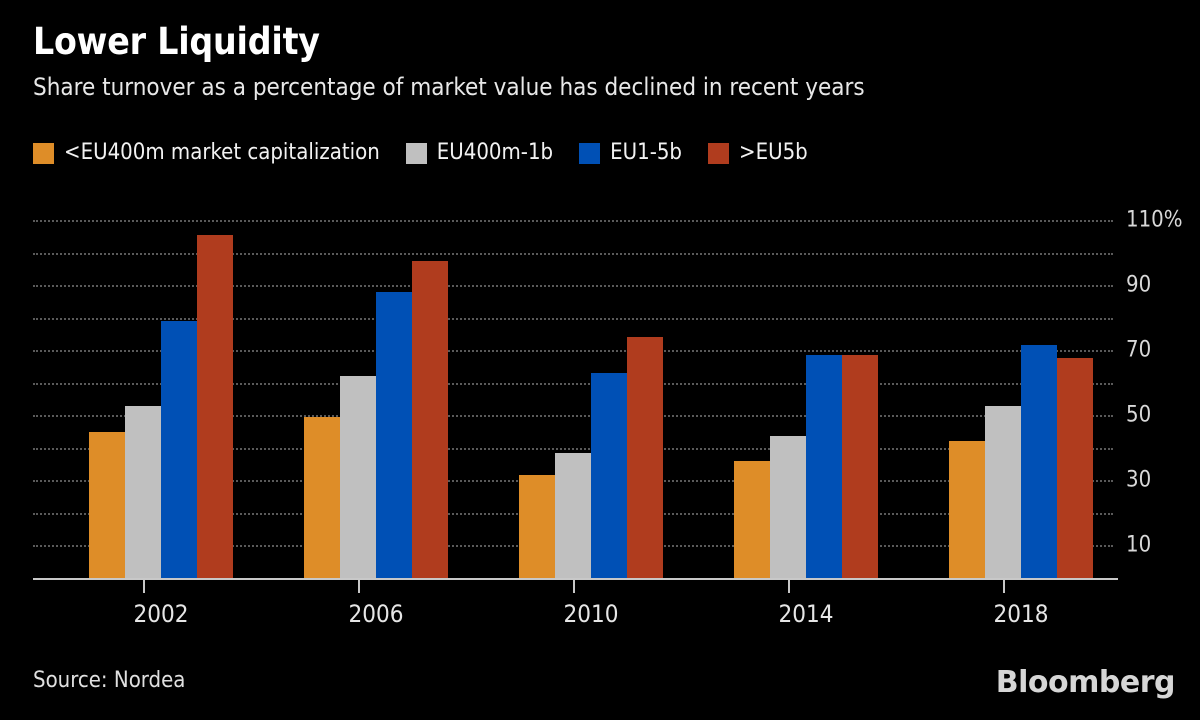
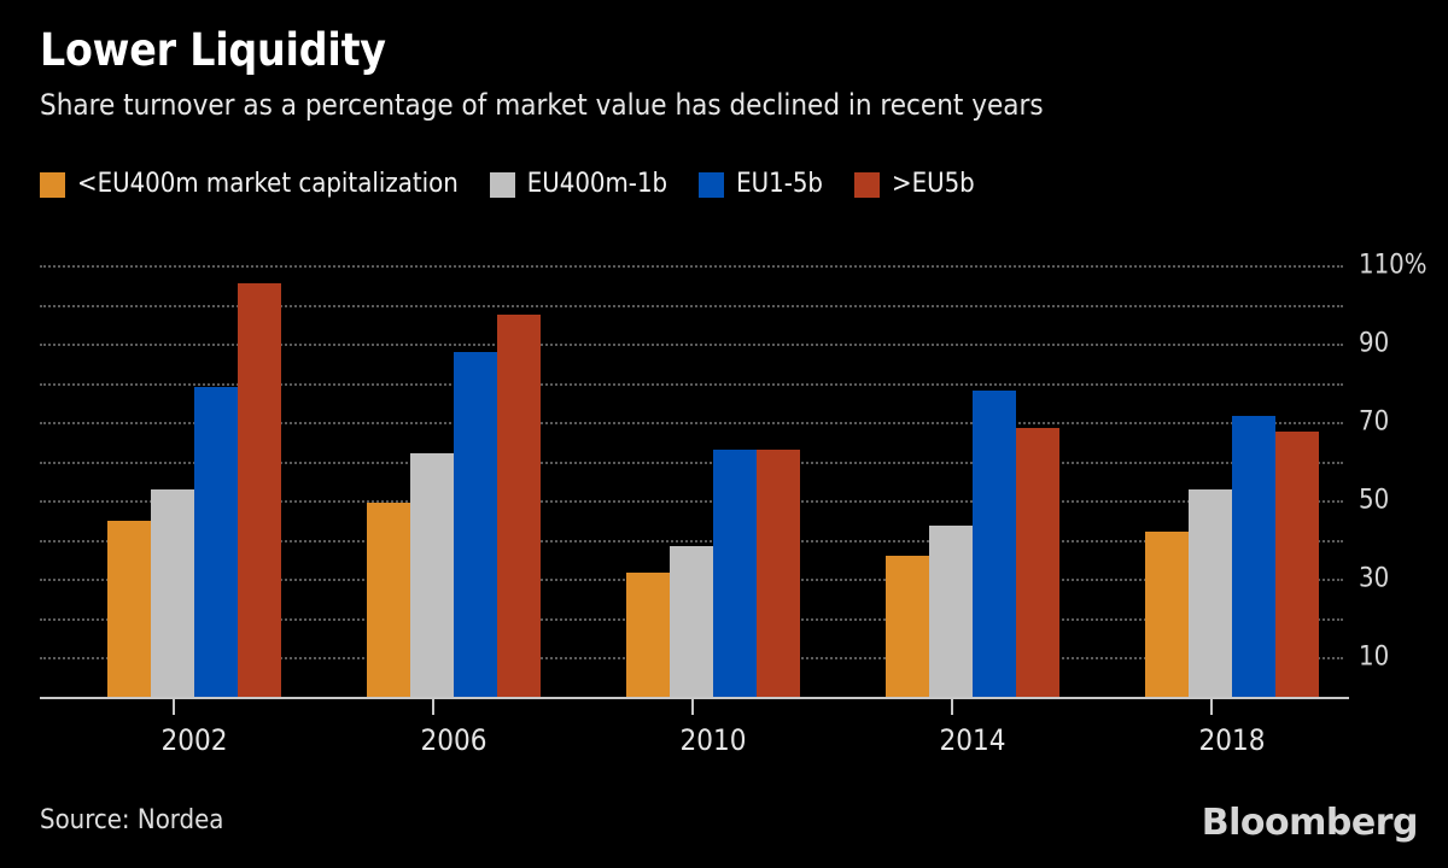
>EU5b/2010: 74% -> 63%
EU1-5b/2014: 68% -> 78%
